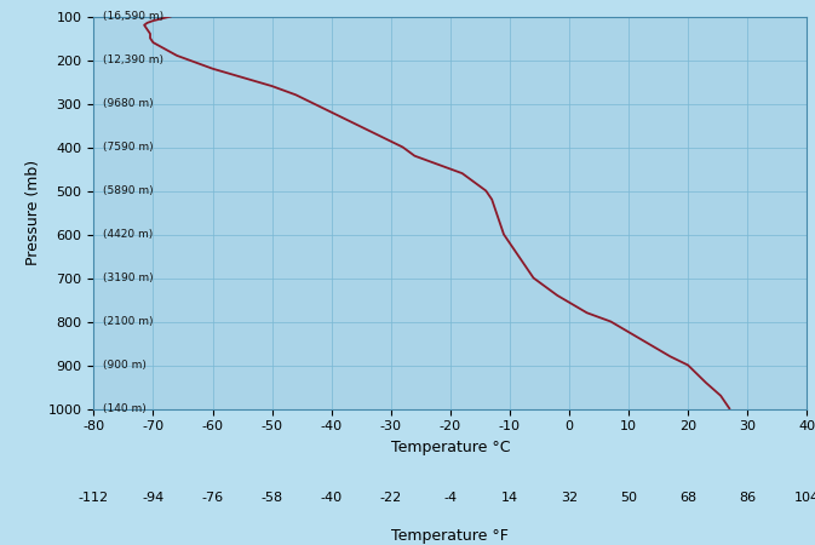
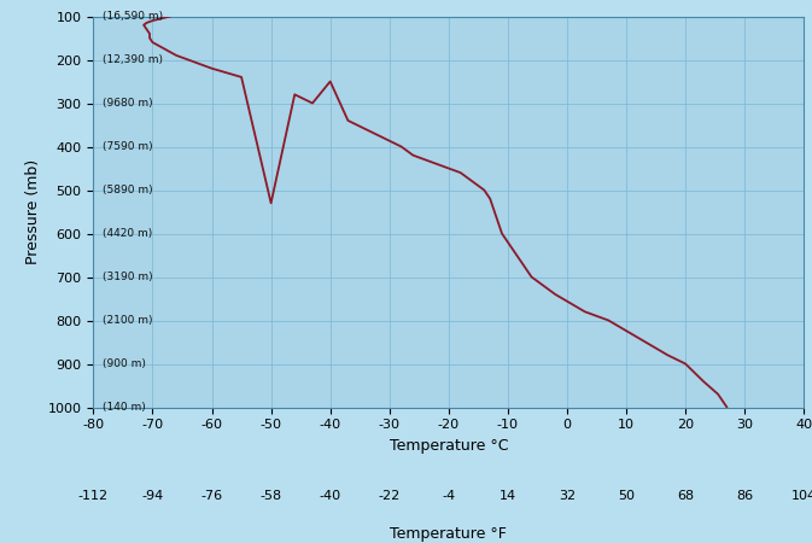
-50: 260 -> 530
-40: 320 -> 250
